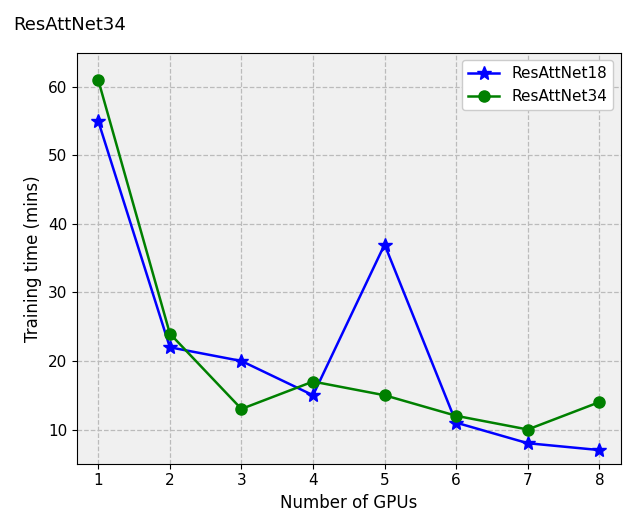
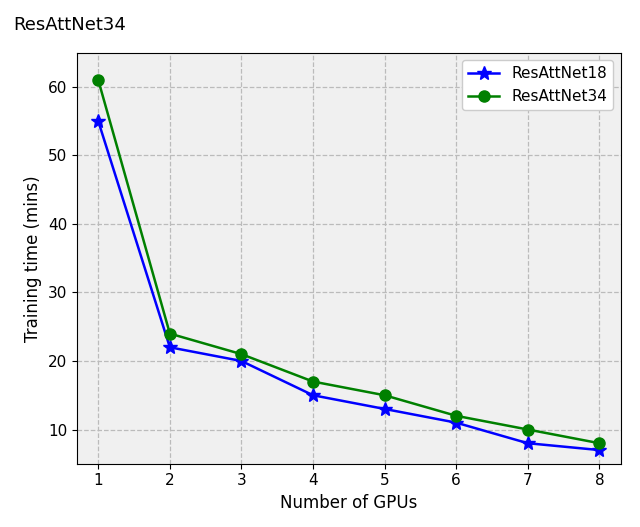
ResAttNet34/3: 13 -> 21
ResAttNet18/5: 37 -> 13
ResAttNet34/8: 14 -> 8
